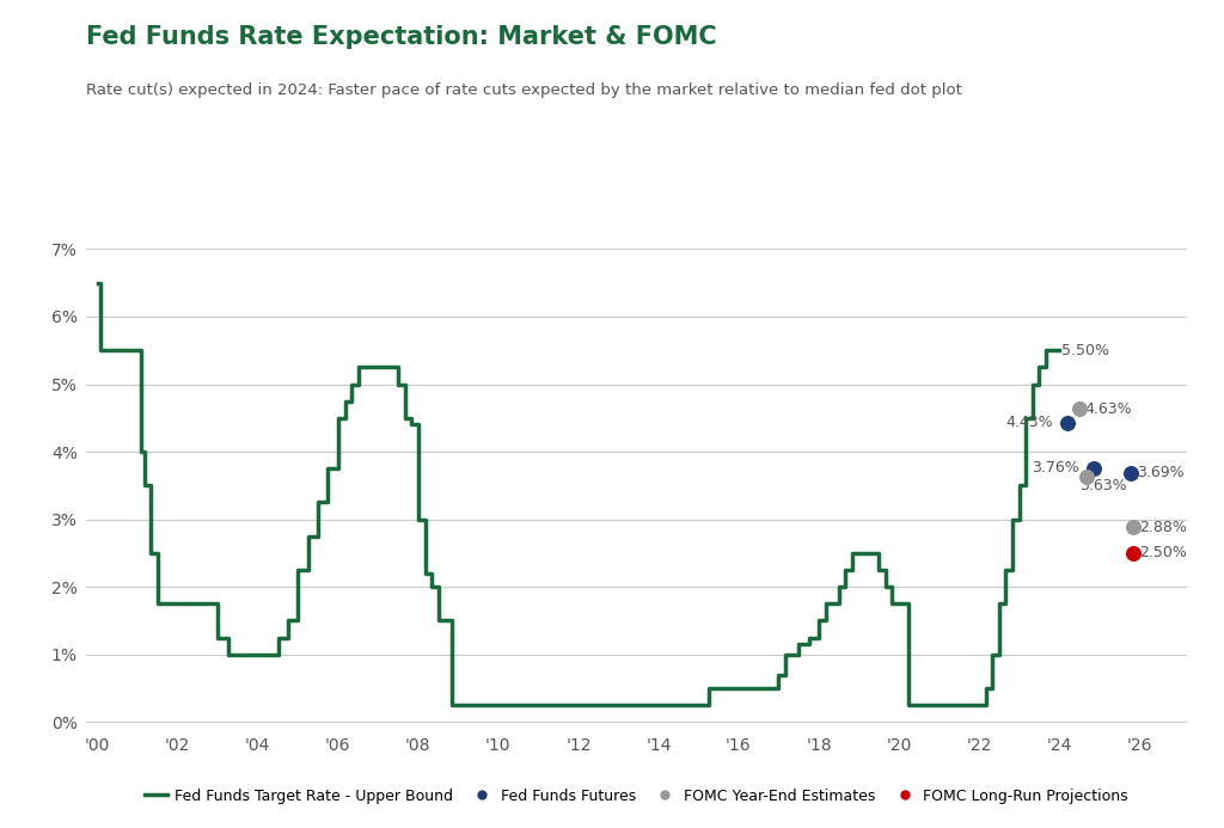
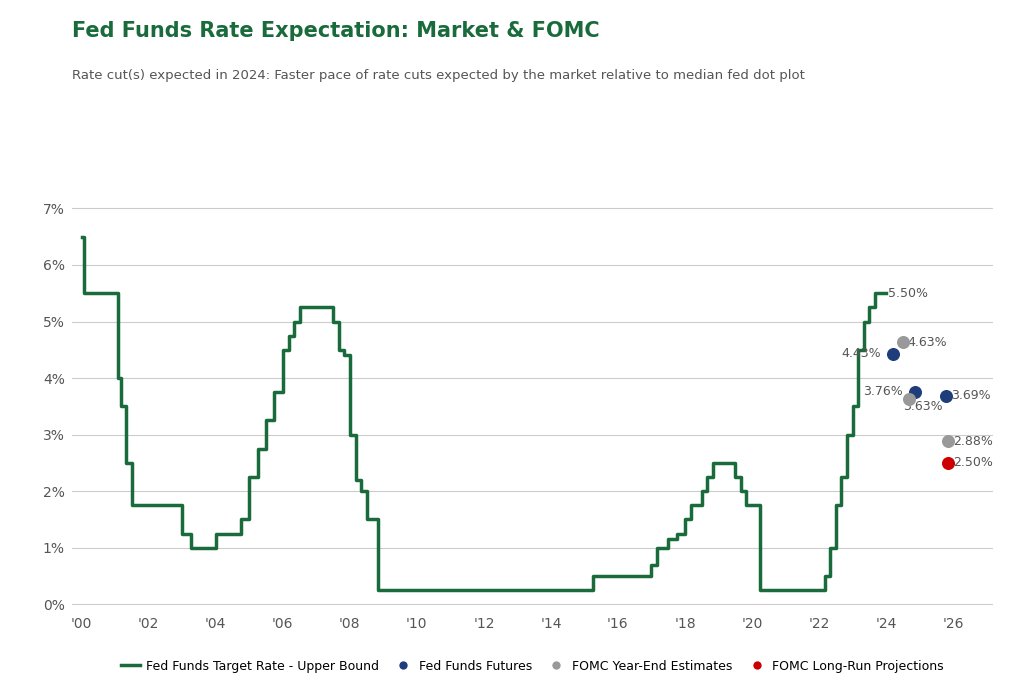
Fed Funds Target Rate - Upper Bound/'04: 1.00% -> 1.24%
